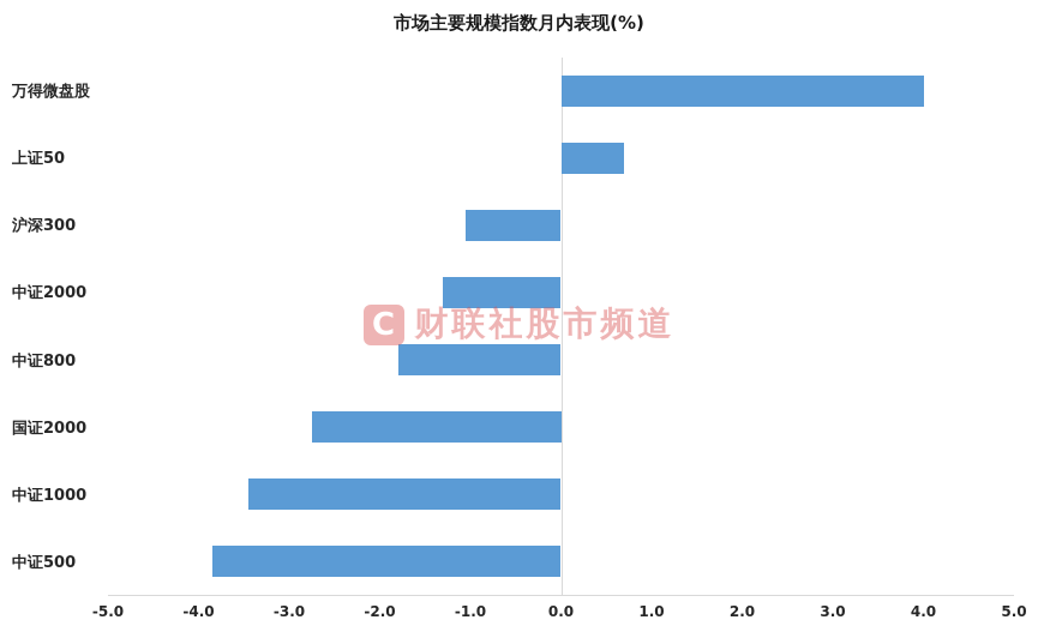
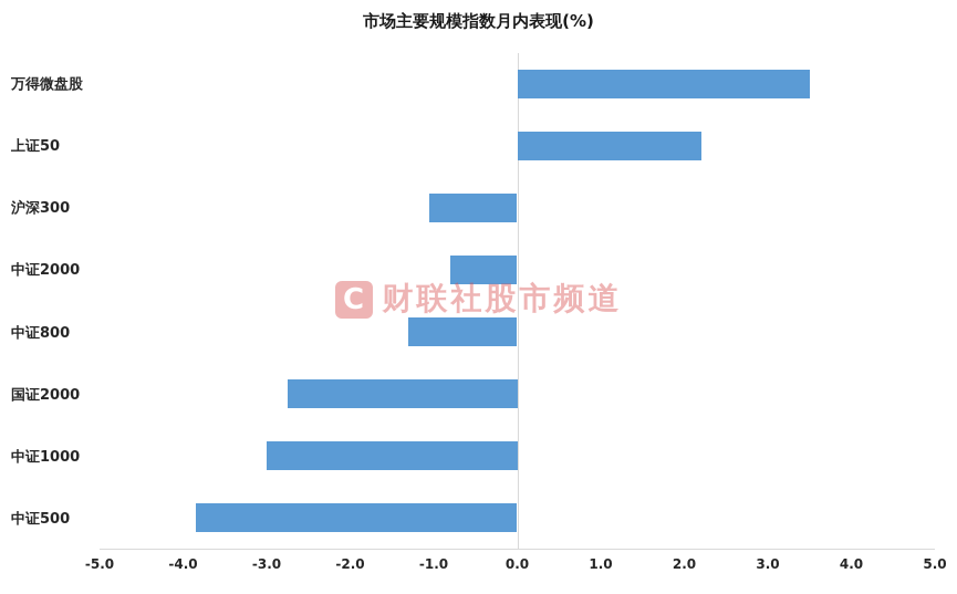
万得微盘股: 4.0 -> 3.5
上证50: 0.7 -> 2.2
中证2000: -1.3 -> -0.8
中证800: -1.8 -> -1.3
中证1000: -3.5 -> -3.0
